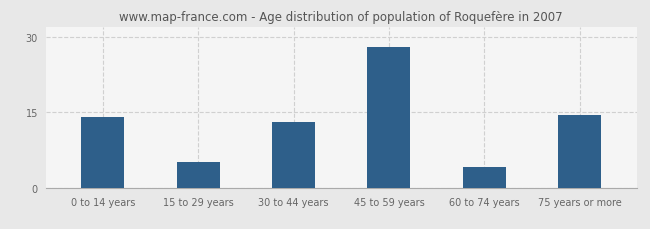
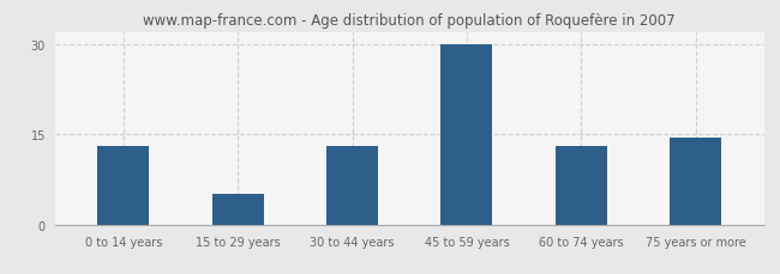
0 to 14 years: 14.0 -> 13.0
45 to 59 years: 28.0 -> 30.0
60 to 74 years: 4.0 -> 13.0
